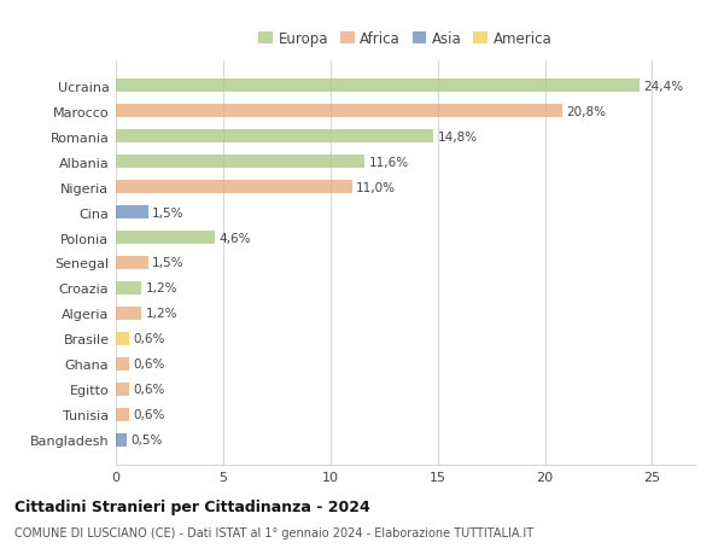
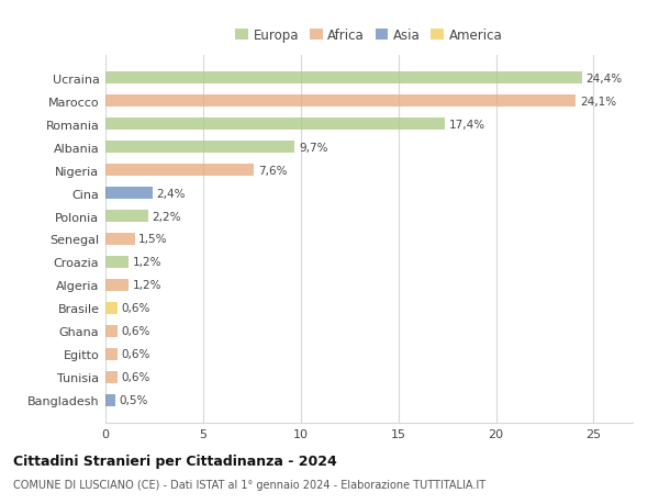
Marocco: 20,8% -> 24,1%
Romania: 14,8% -> 17,4%
Albania: 11,6% -> 9,7%
Nigeria: 11,0% -> 7,6%
Cina: 1,5% -> 2,4%
Polonia: 4,6% -> 2,2%
